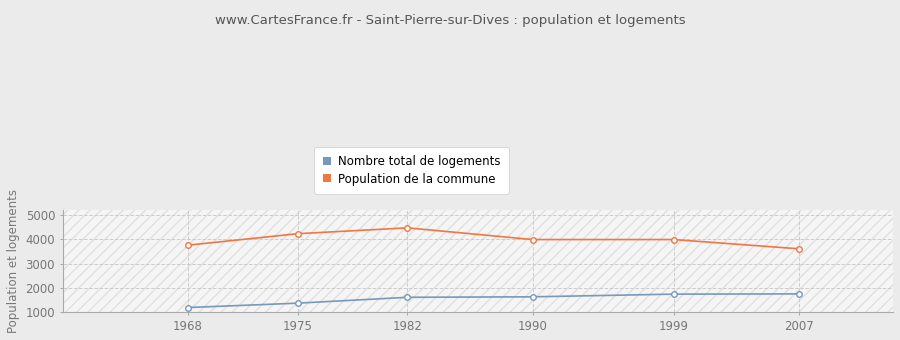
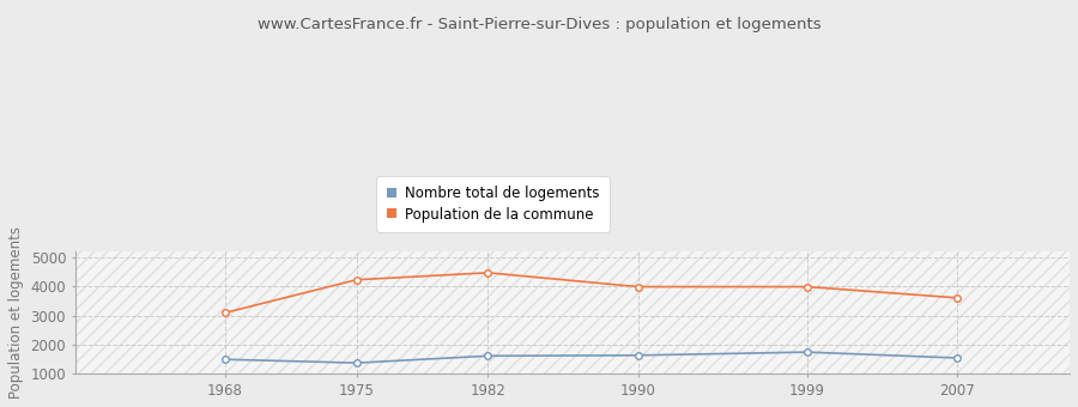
Nombre total de logements/1968: 1200 -> 1500
Population de la commune/1968: 3760 -> 3100
Nombre total de logements/2007: 1760 -> 1550
